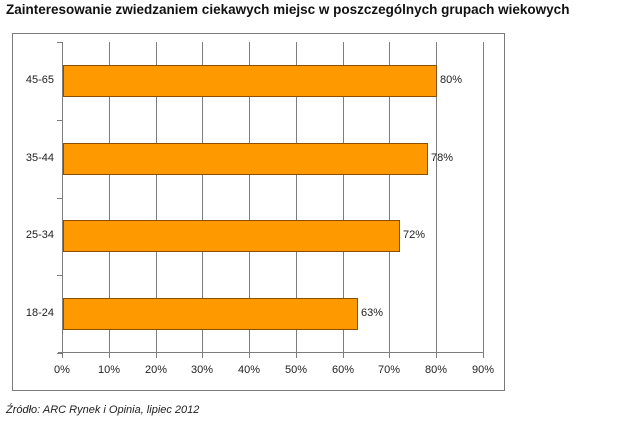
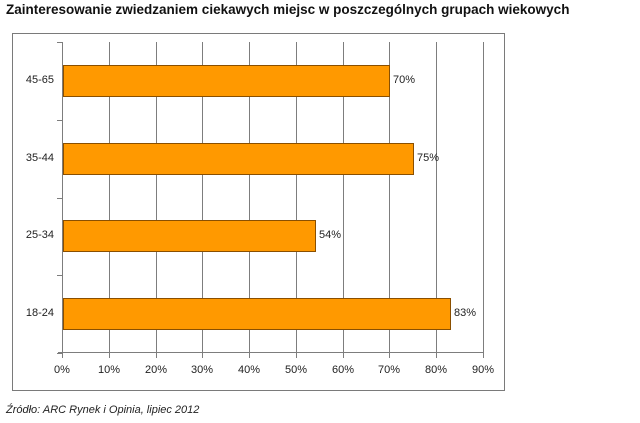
45-65: 80% -> 70%
35-44: 78% -> 75%
25-34: 72% -> 54%
18-24: 63% -> 83%
